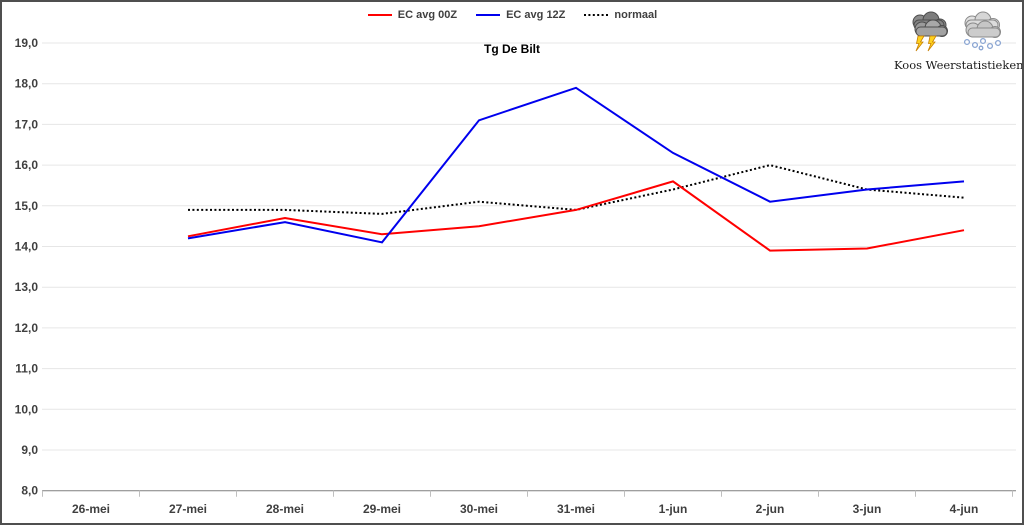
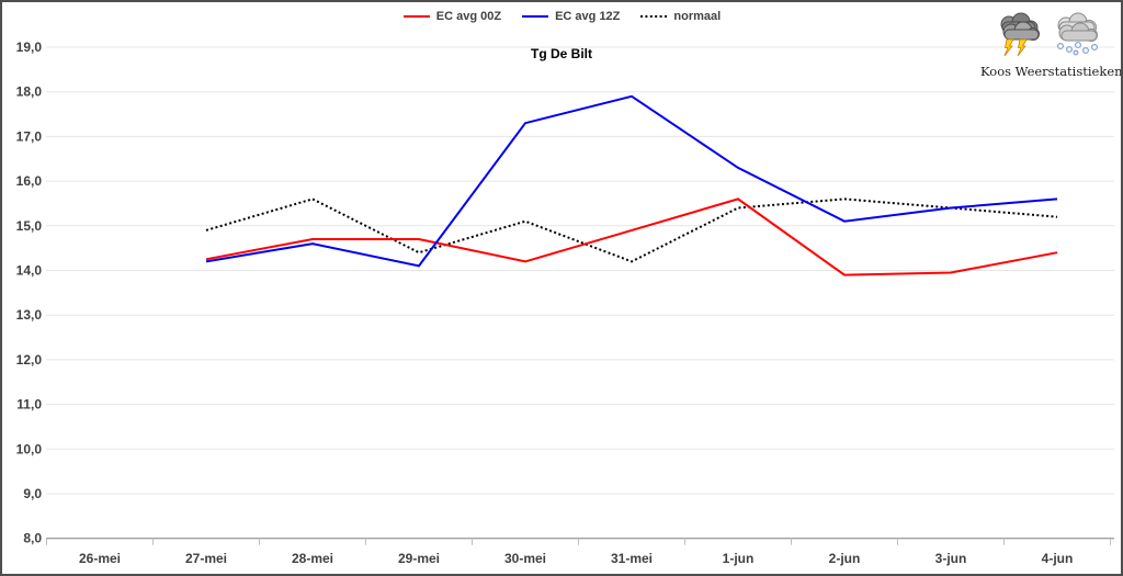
normaal/28-mei: 14,9 -> 15,6
EC avg 00Z/29-mei: 14,3 -> 14,7
normaal/29-mei: 14,8 -> 14,4
EC avg 00Z/30-mei: 14,5 -> 14,2
EC avg 12Z/30-mei: 17,1 -> 17,3
normaal/31-mei: 14,9 -> 14,2
normaal/2-jun: 16,0 -> 15,6
